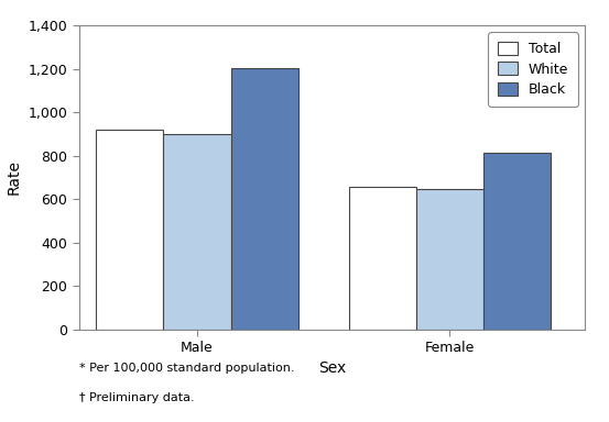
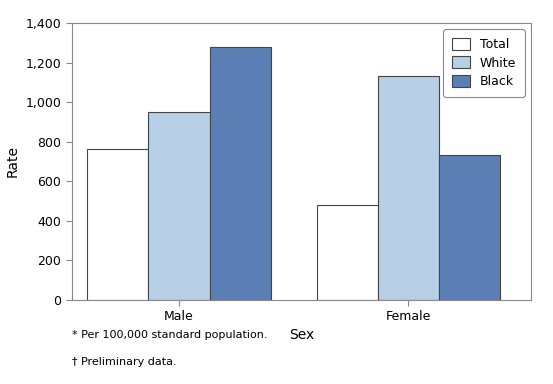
Total/Male: 920 -> 760
White/Male: 900 -> 950
Black/Male: 1,200 -> 1,280
Total/Female: 660 -> 480
White/Female: 640 -> 1,130
Black/Female: 820 -> 730
